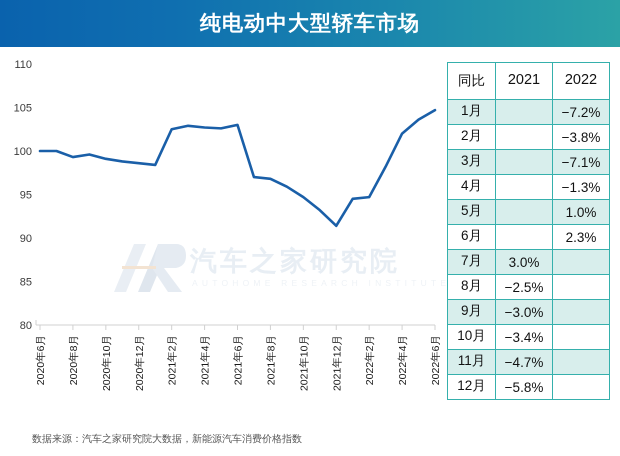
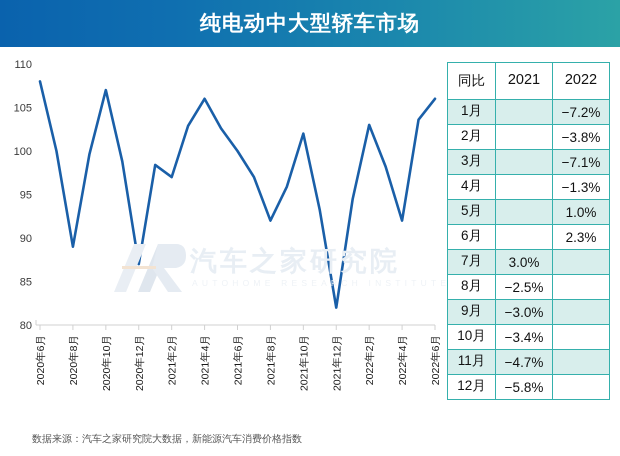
2020年6月: 100 -> 108
2020年8月: 99 -> 89
2020年10月: 99 -> 107
2020年12月: 99 -> 87
2021年2月: 102 -> 97
2021年4月: 103 -> 106
2021年6月: 103 -> 100
2021年8月: 97 -> 92
2021年10月: 95 -> 102
2021年12月: 91 -> 82
2022年2月: 95 -> 103
2022年4月: 102 -> 92
2022年6月: 105 -> 106
